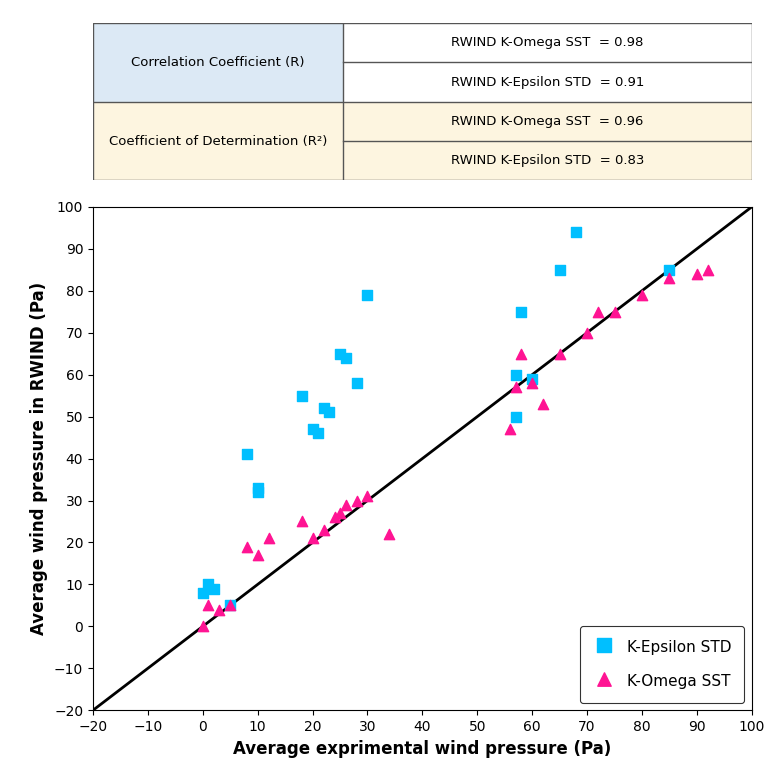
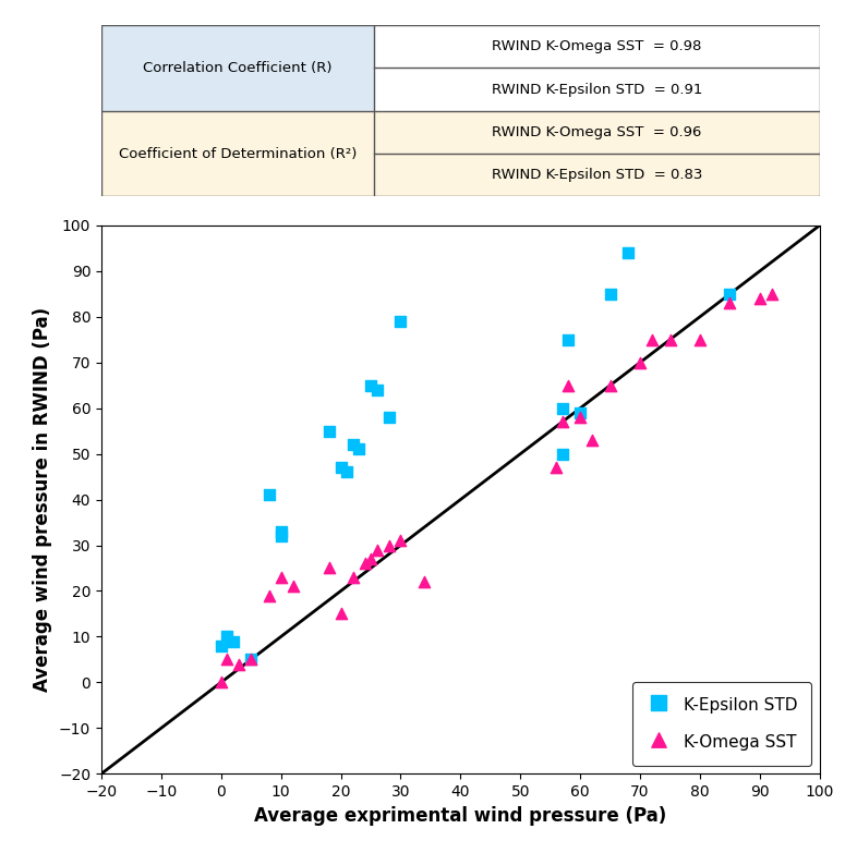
K-Omega SST/10: 17 -> 23
K-Omega SST/20: 21 -> 15
K-Omega SST/80: 79 -> 75
